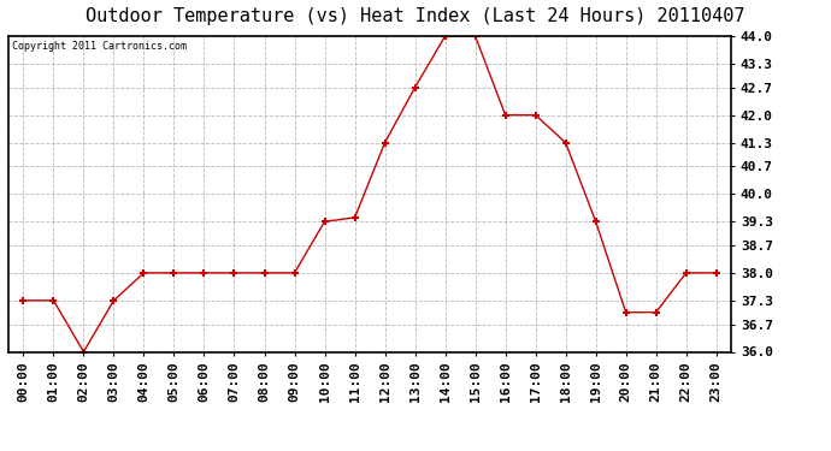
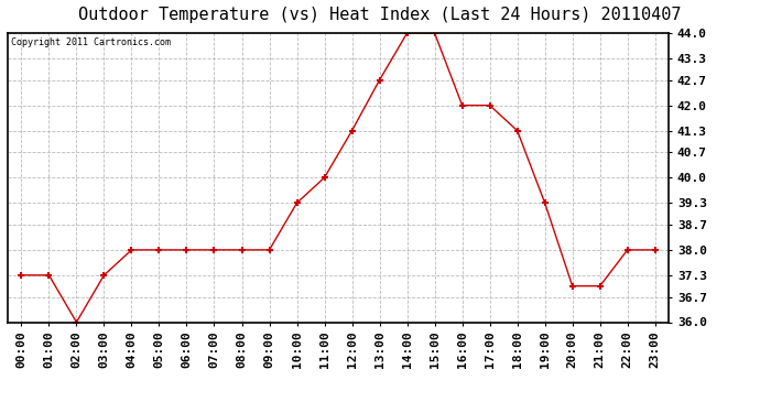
11:00: 39.4 -> 40.0
